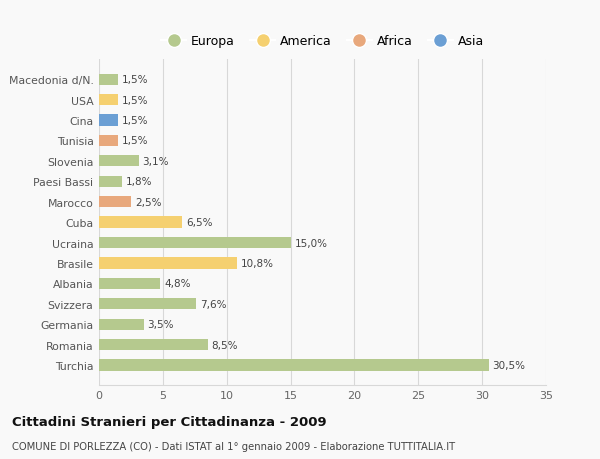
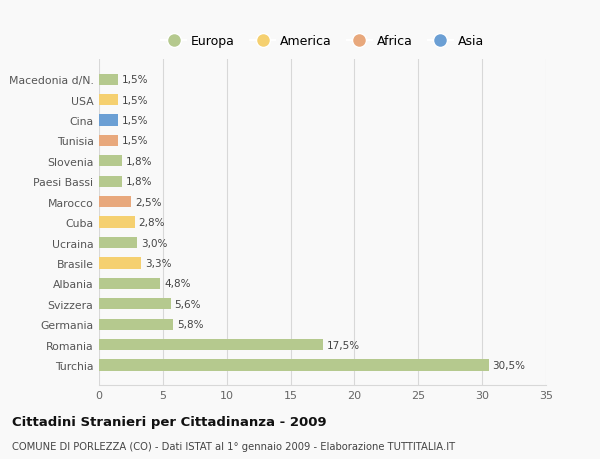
Slovenia: 3,1% -> 1,8%
Cuba: 6,5% -> 2,8%
Ucraina: 15,0% -> 3,0%
Brasile: 10,8% -> 3,3%
Svizzera: 7,6% -> 5,6%
Germania: 3,5% -> 5,8%
Romania: 8,5% -> 17,5%
